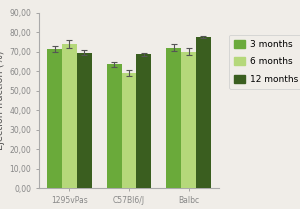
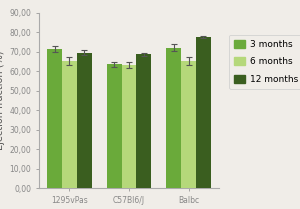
6 months/1295vPas: 74 -> 65
6 months/C57Bl6/J: 59 -> 63
6 months/Balbc: 70 -> 65
